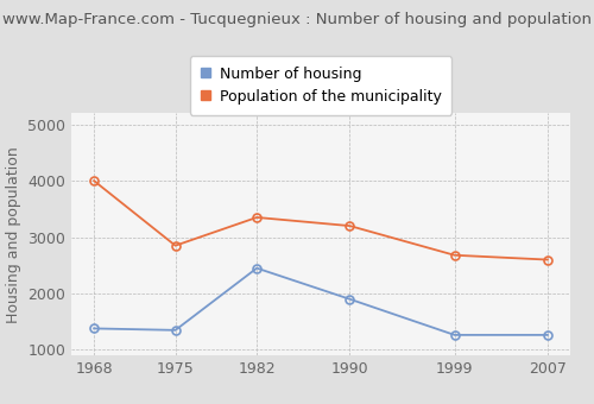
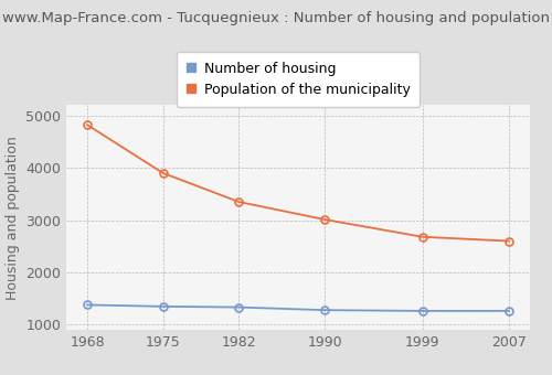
Population of the municipality/1968: 4000 -> 4820
Population of the municipality/1975: 2850 -> 3900
Number of housing/1982: 2450 -> 1340
Number of housing/1990: 1900 -> 1280
Population of the municipality/1990: 3200 -> 3010
